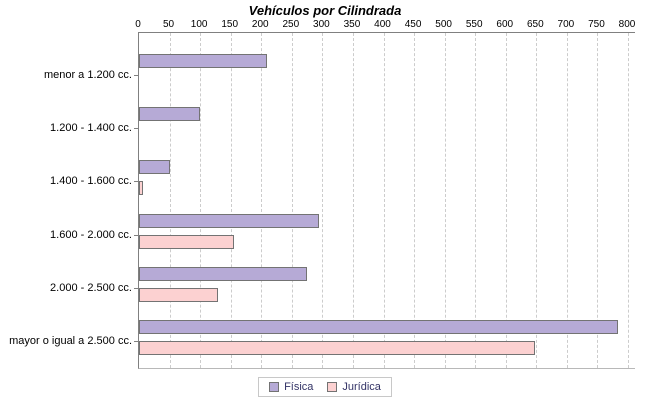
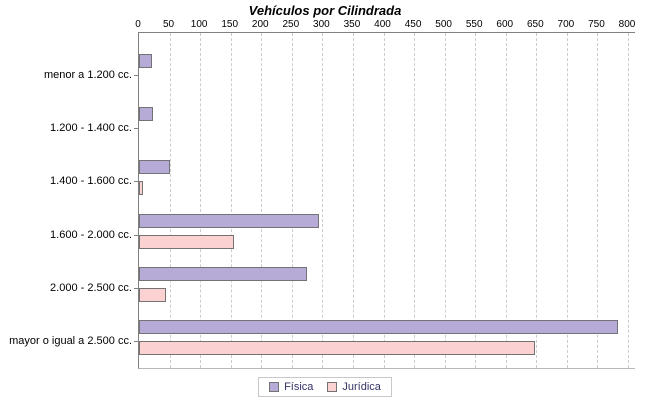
Física/menor a 1.200 cc.: 210 -> 20
Física/1.200 - 1.400 cc.: 100 -> 20
Jurídica/2.000 - 2.500 cc.: 130 -> 40
